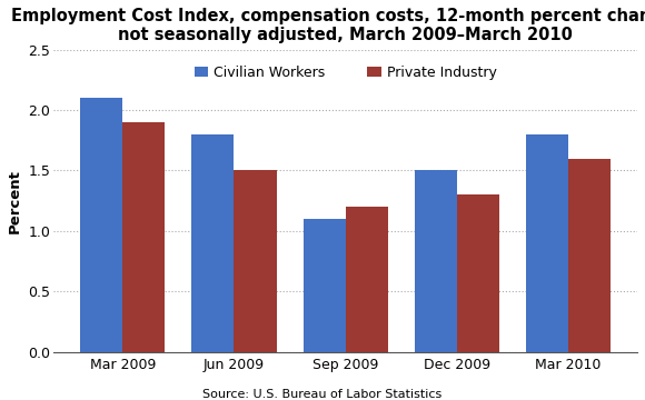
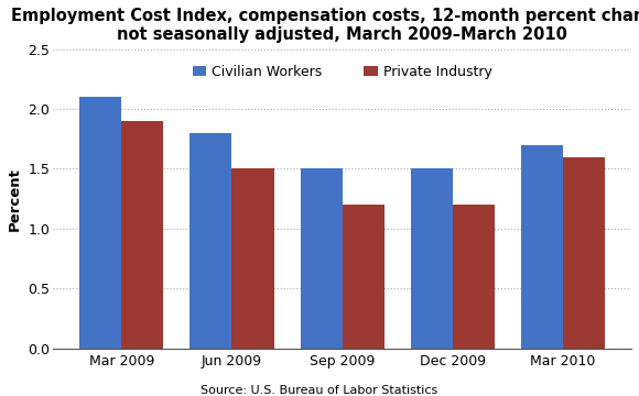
Civilian Workers/Sep 2009: 1.1 -> 1.5
Private Industry/Dec 2009: 1.3 -> 1.2
Civilian Workers/Mar 2010: 1.8 -> 1.7
